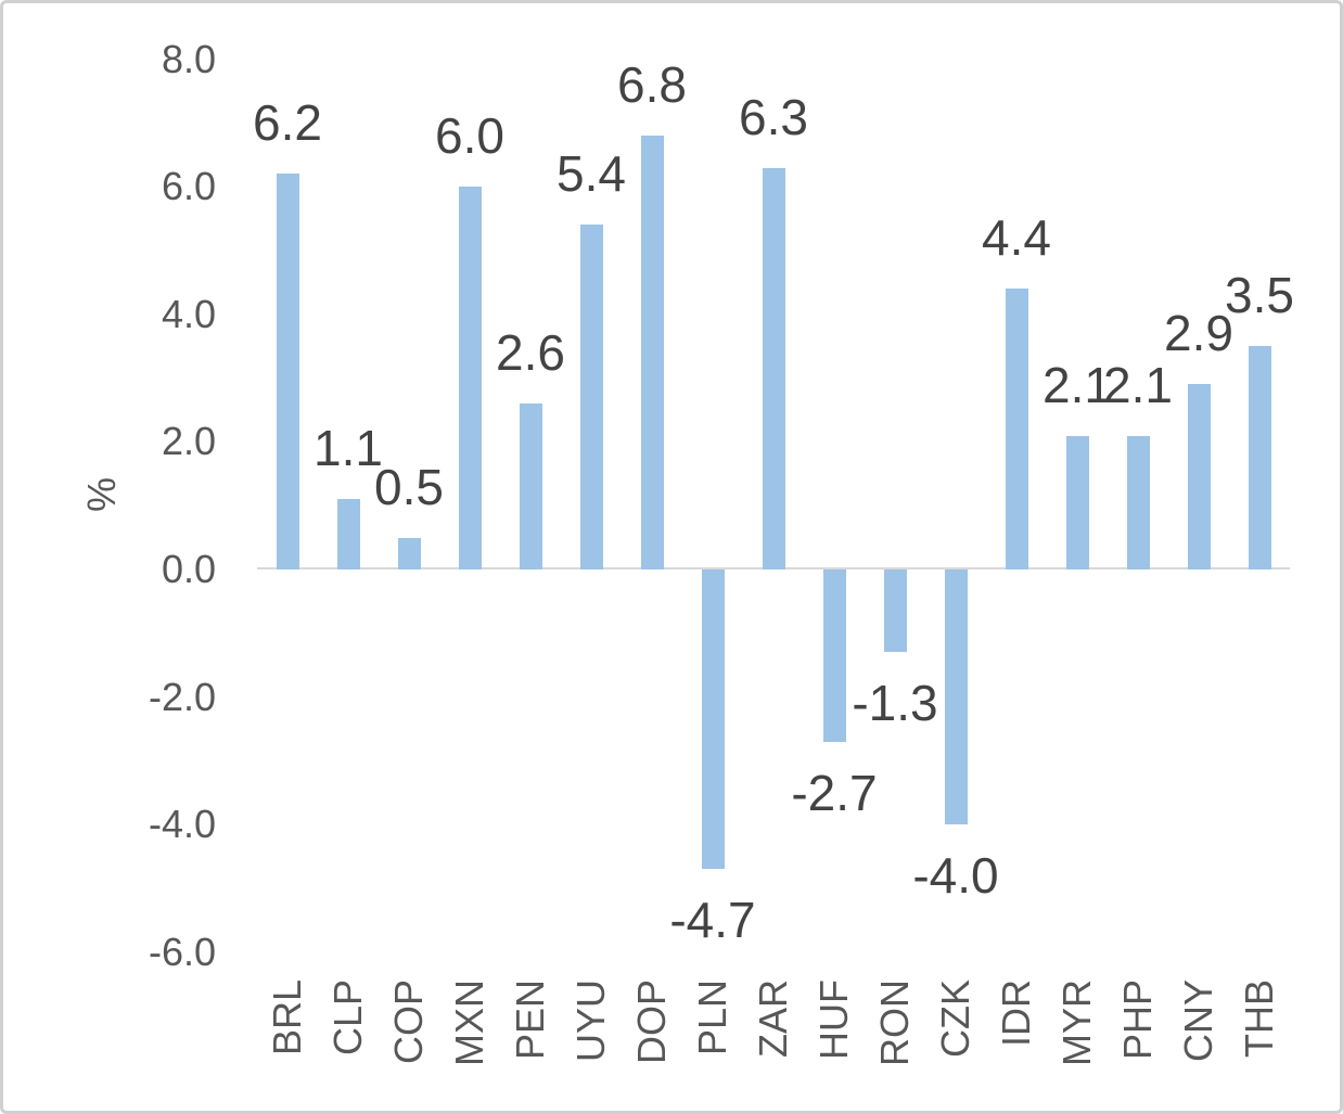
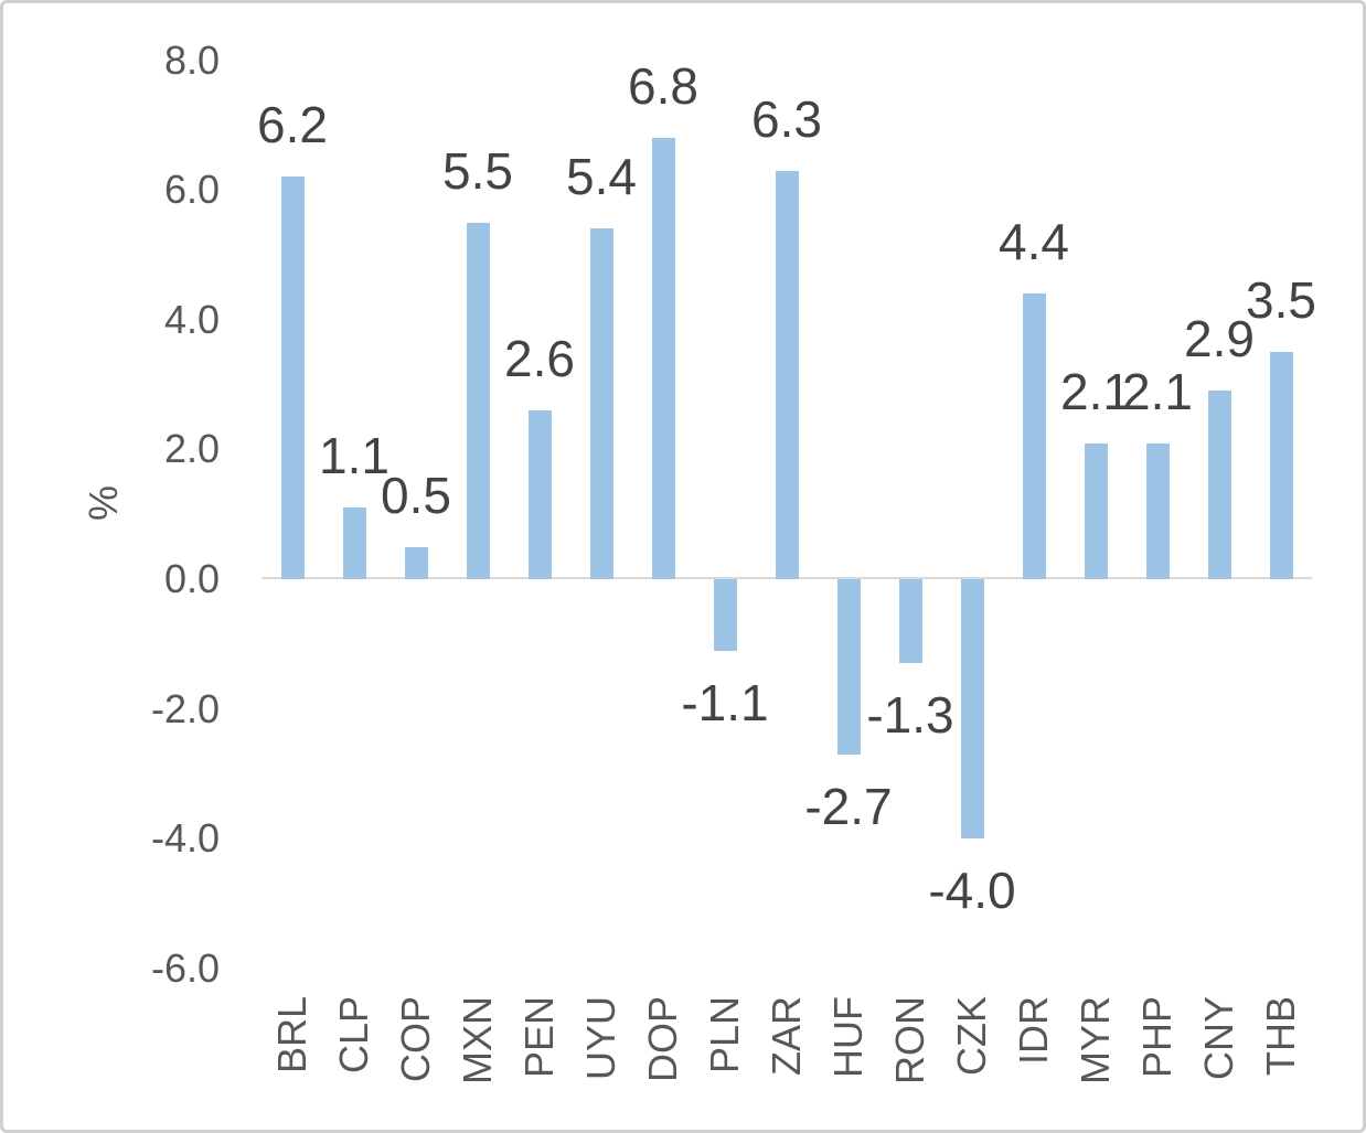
MXN: 6.0 -> 5.5
PLN: -4.7 -> -1.1
